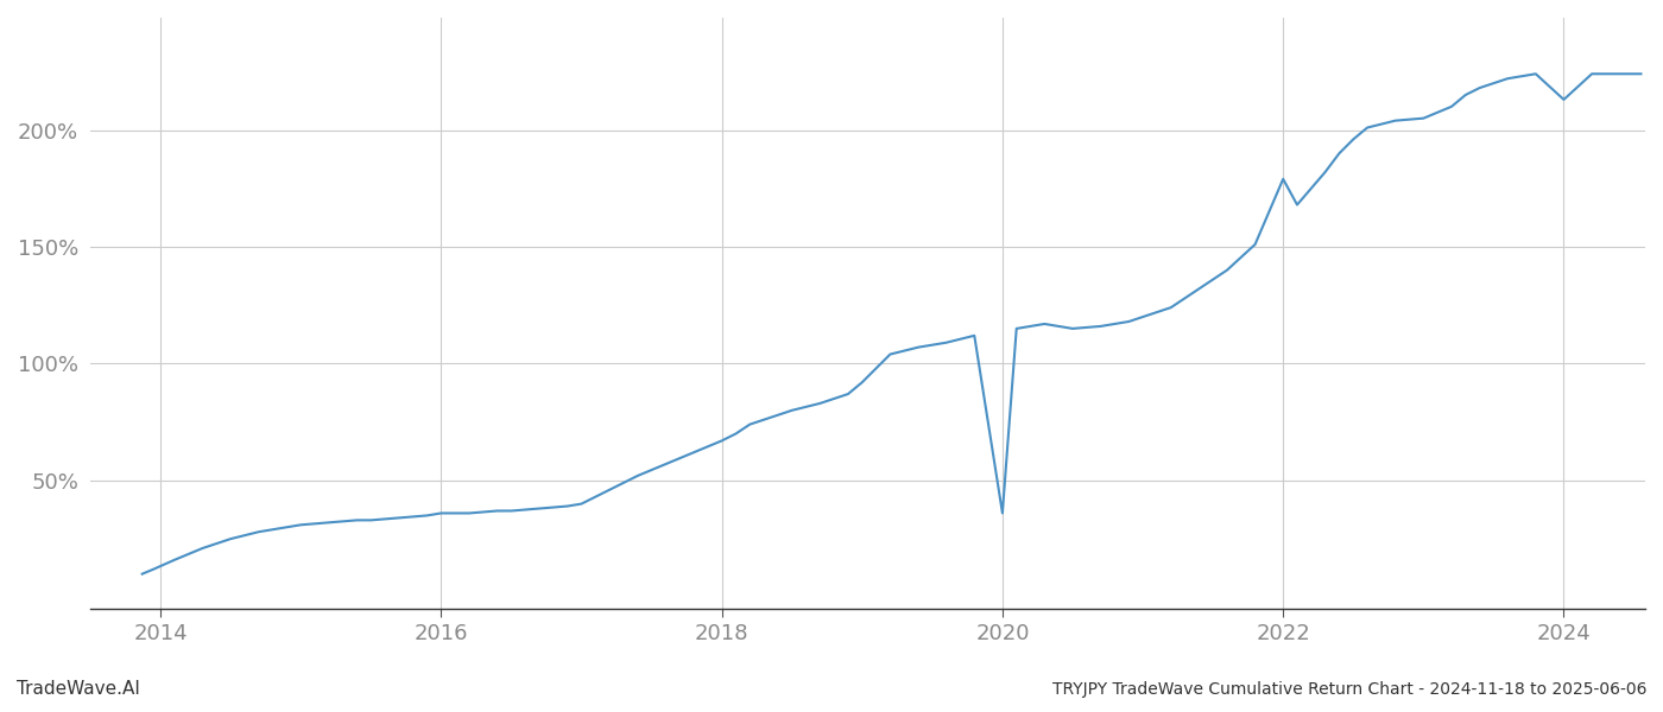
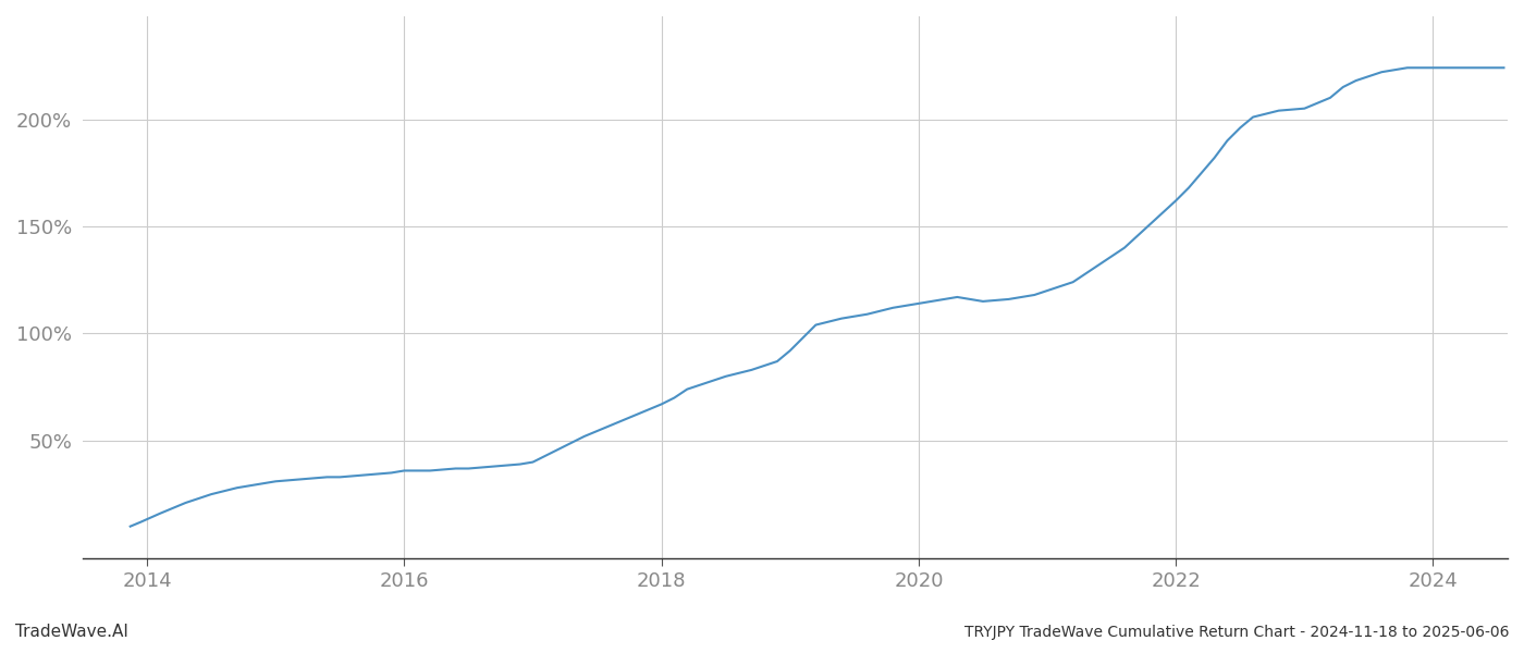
2020: 36% -> 114%
2022: 179% -> 162%
2024: 213% -> 224%
